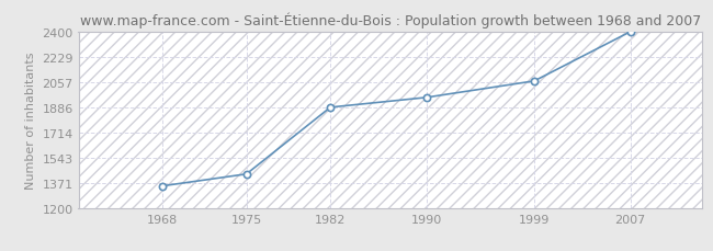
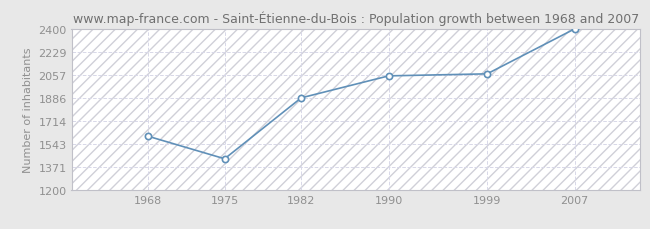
1968: 1350 -> 1600
1990: 1950 -> 2050
